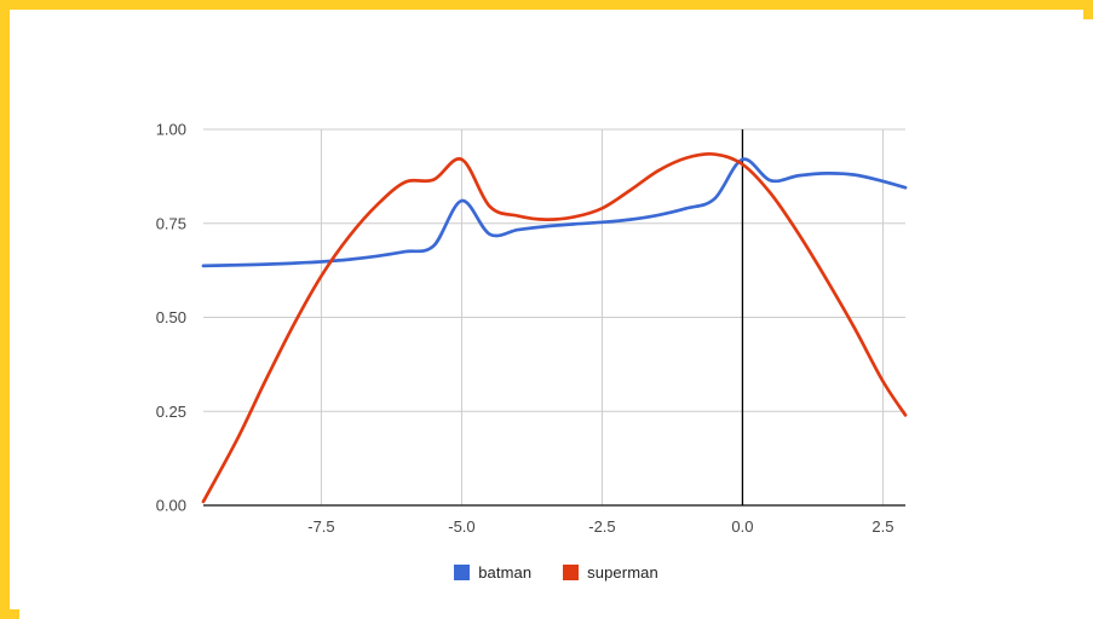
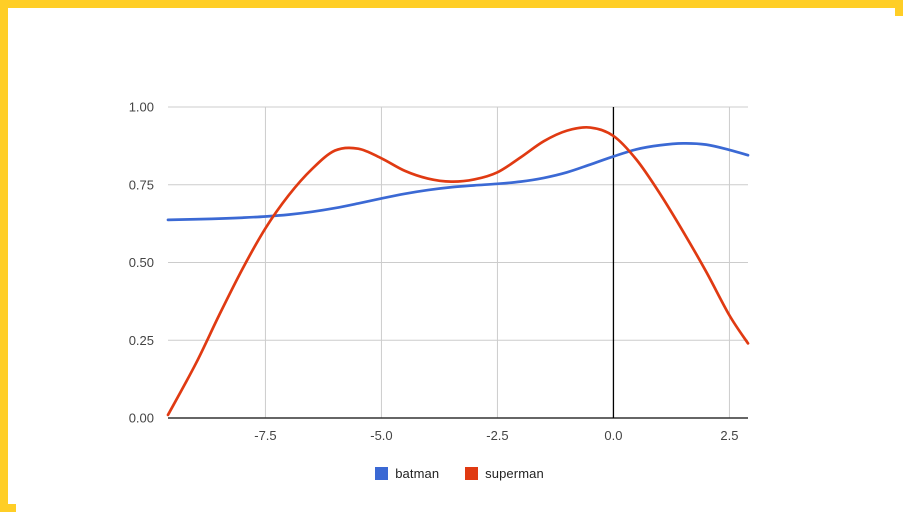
batman/-5.0: 0.81 -> 0.71
superman/-5.0: 0.92 -> 0.83
batman/0.0: 0.92 -> 0.84
